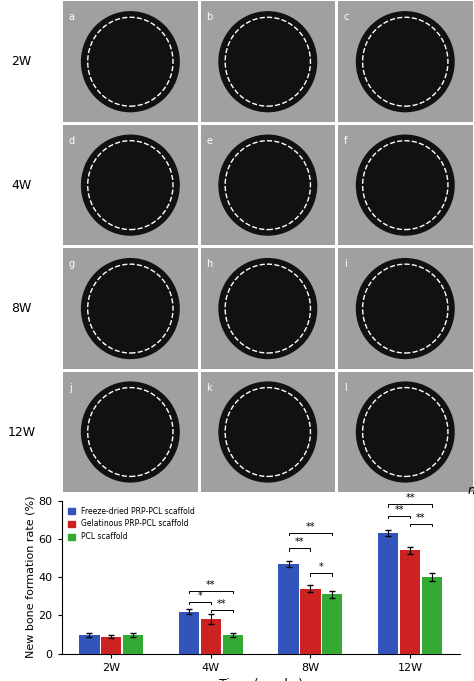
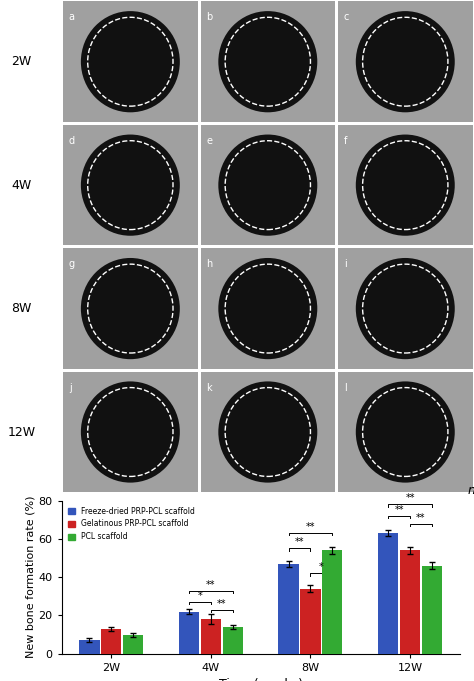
Freeze-dried PRP-PCL scaffold/2W: 10 -> 7
Gelatinous PRP-PCL scaffold/2W: 9 -> 13
PCL scaffold/4W: 10 -> 14
PCL scaffold/8W: 31 -> 54
PCL scaffold/12W: 40 -> 46
